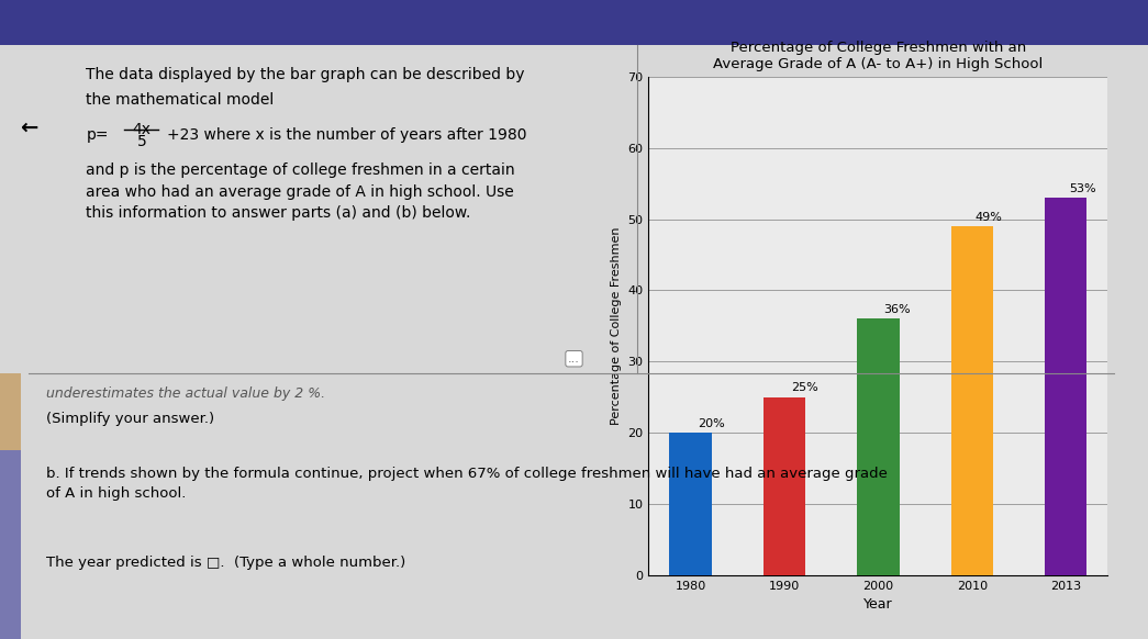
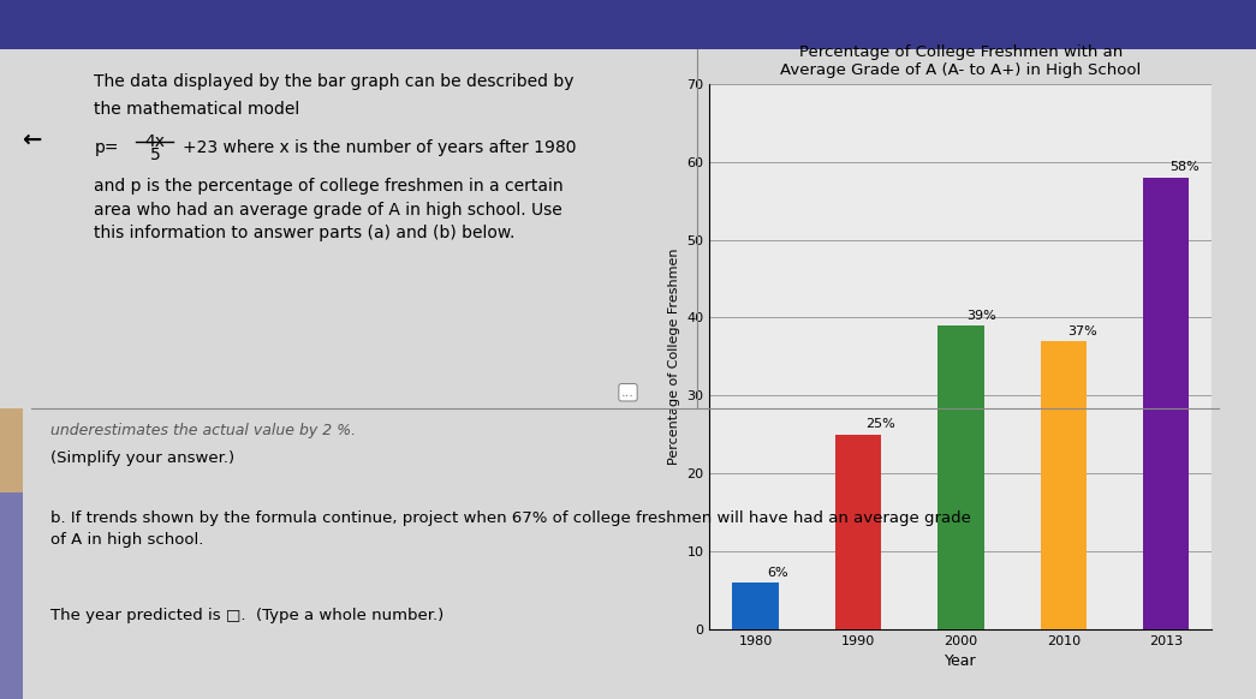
1980: 20% -> 6%
2000: 36% -> 39%
2010: 49% -> 37%
2013: 53% -> 58%
